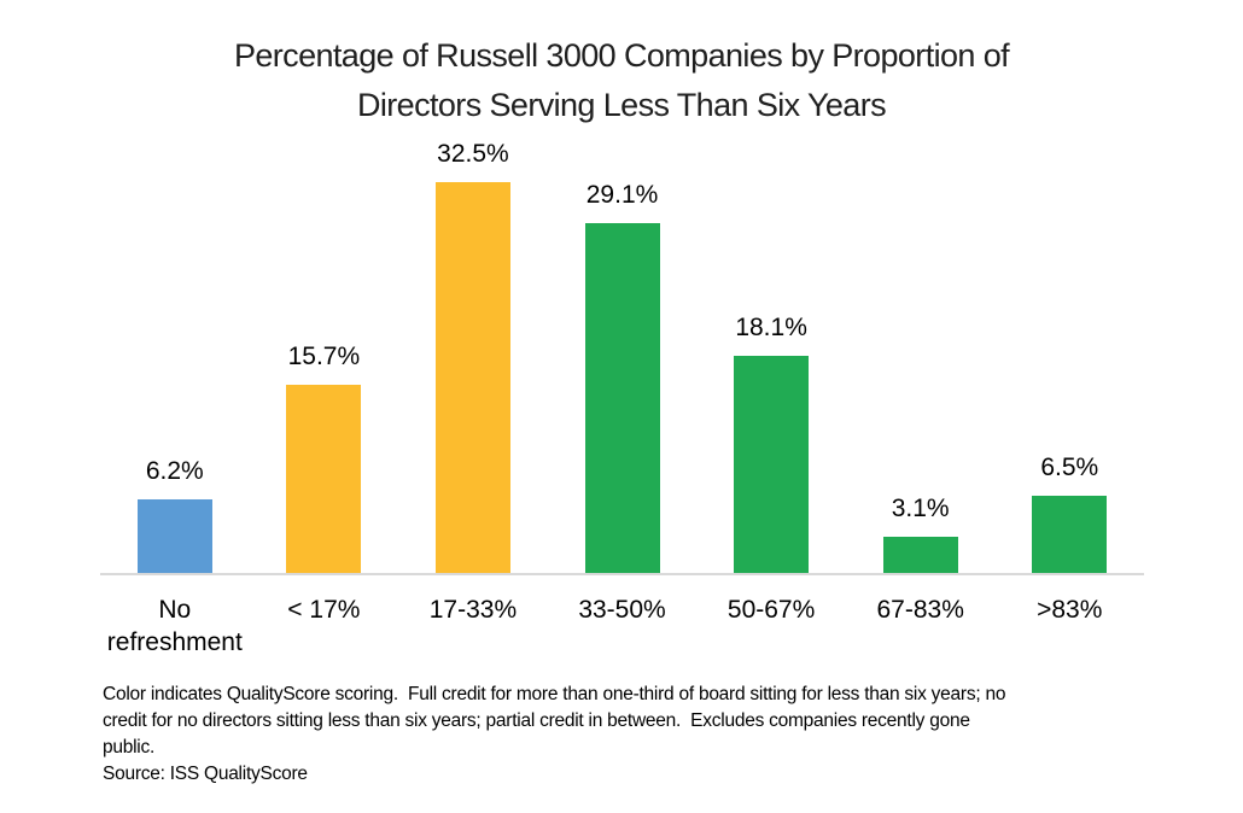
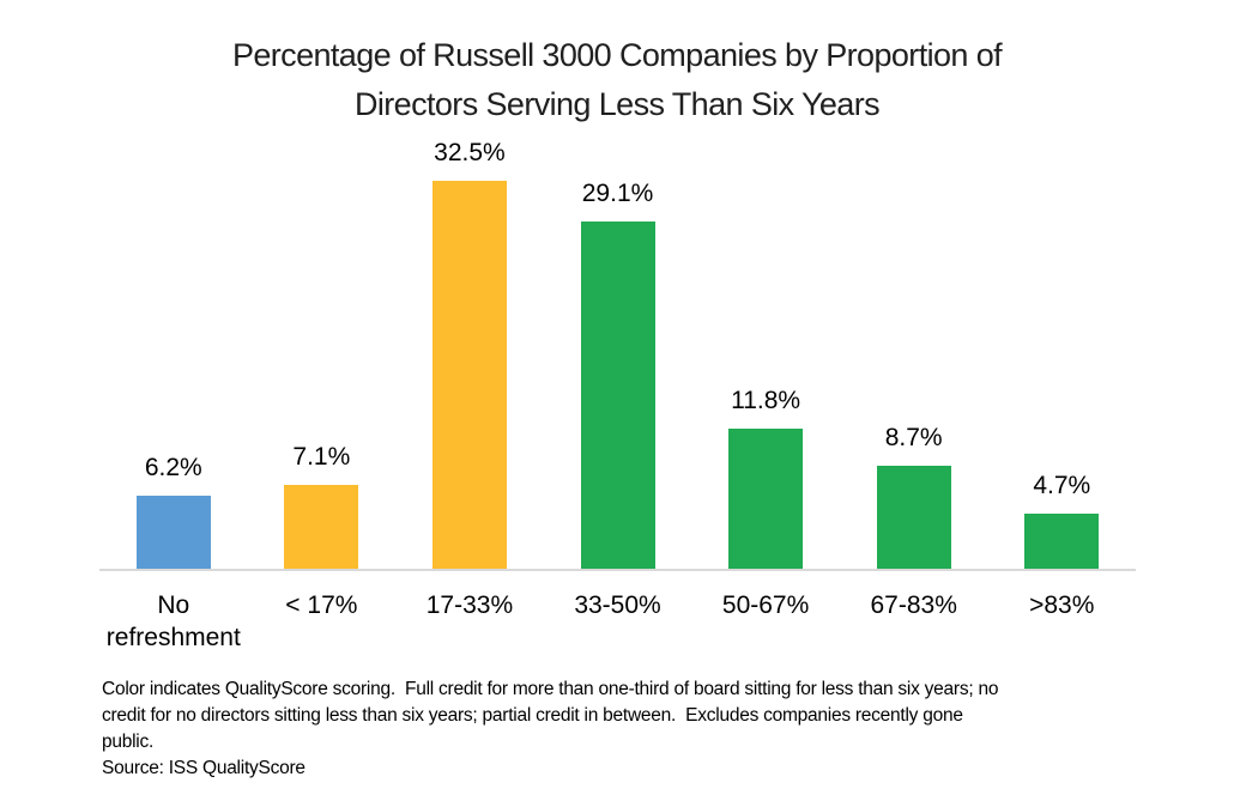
< 17%: 15.7% -> 7.1%
50-67%: 18.1% -> 11.8%
67-83%: 3.1% -> 8.7%
>83%: 6.5% -> 4.7%
